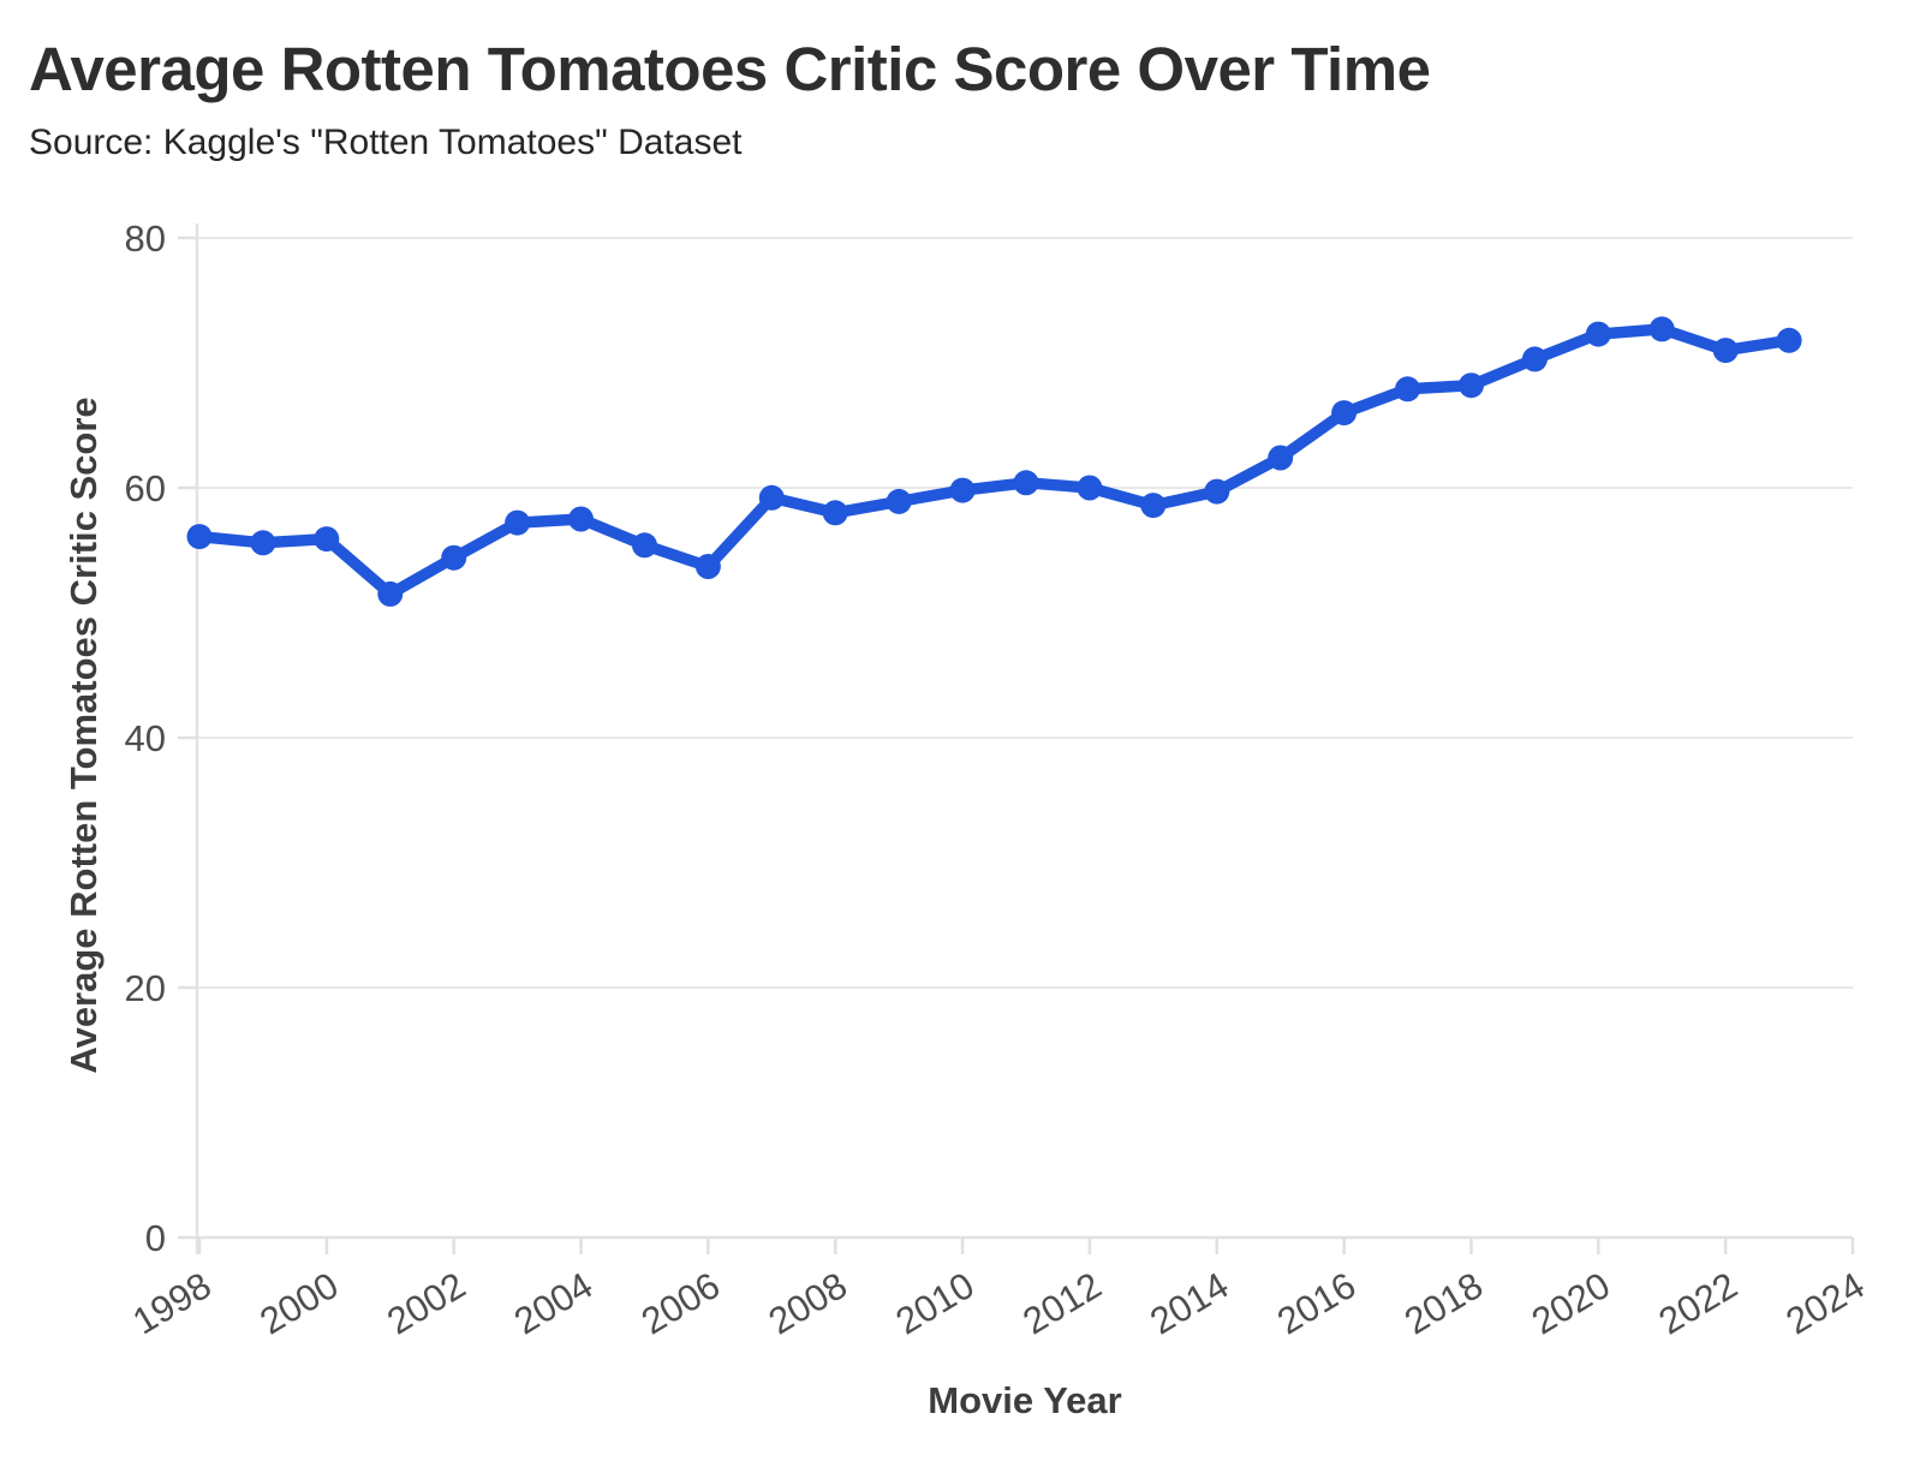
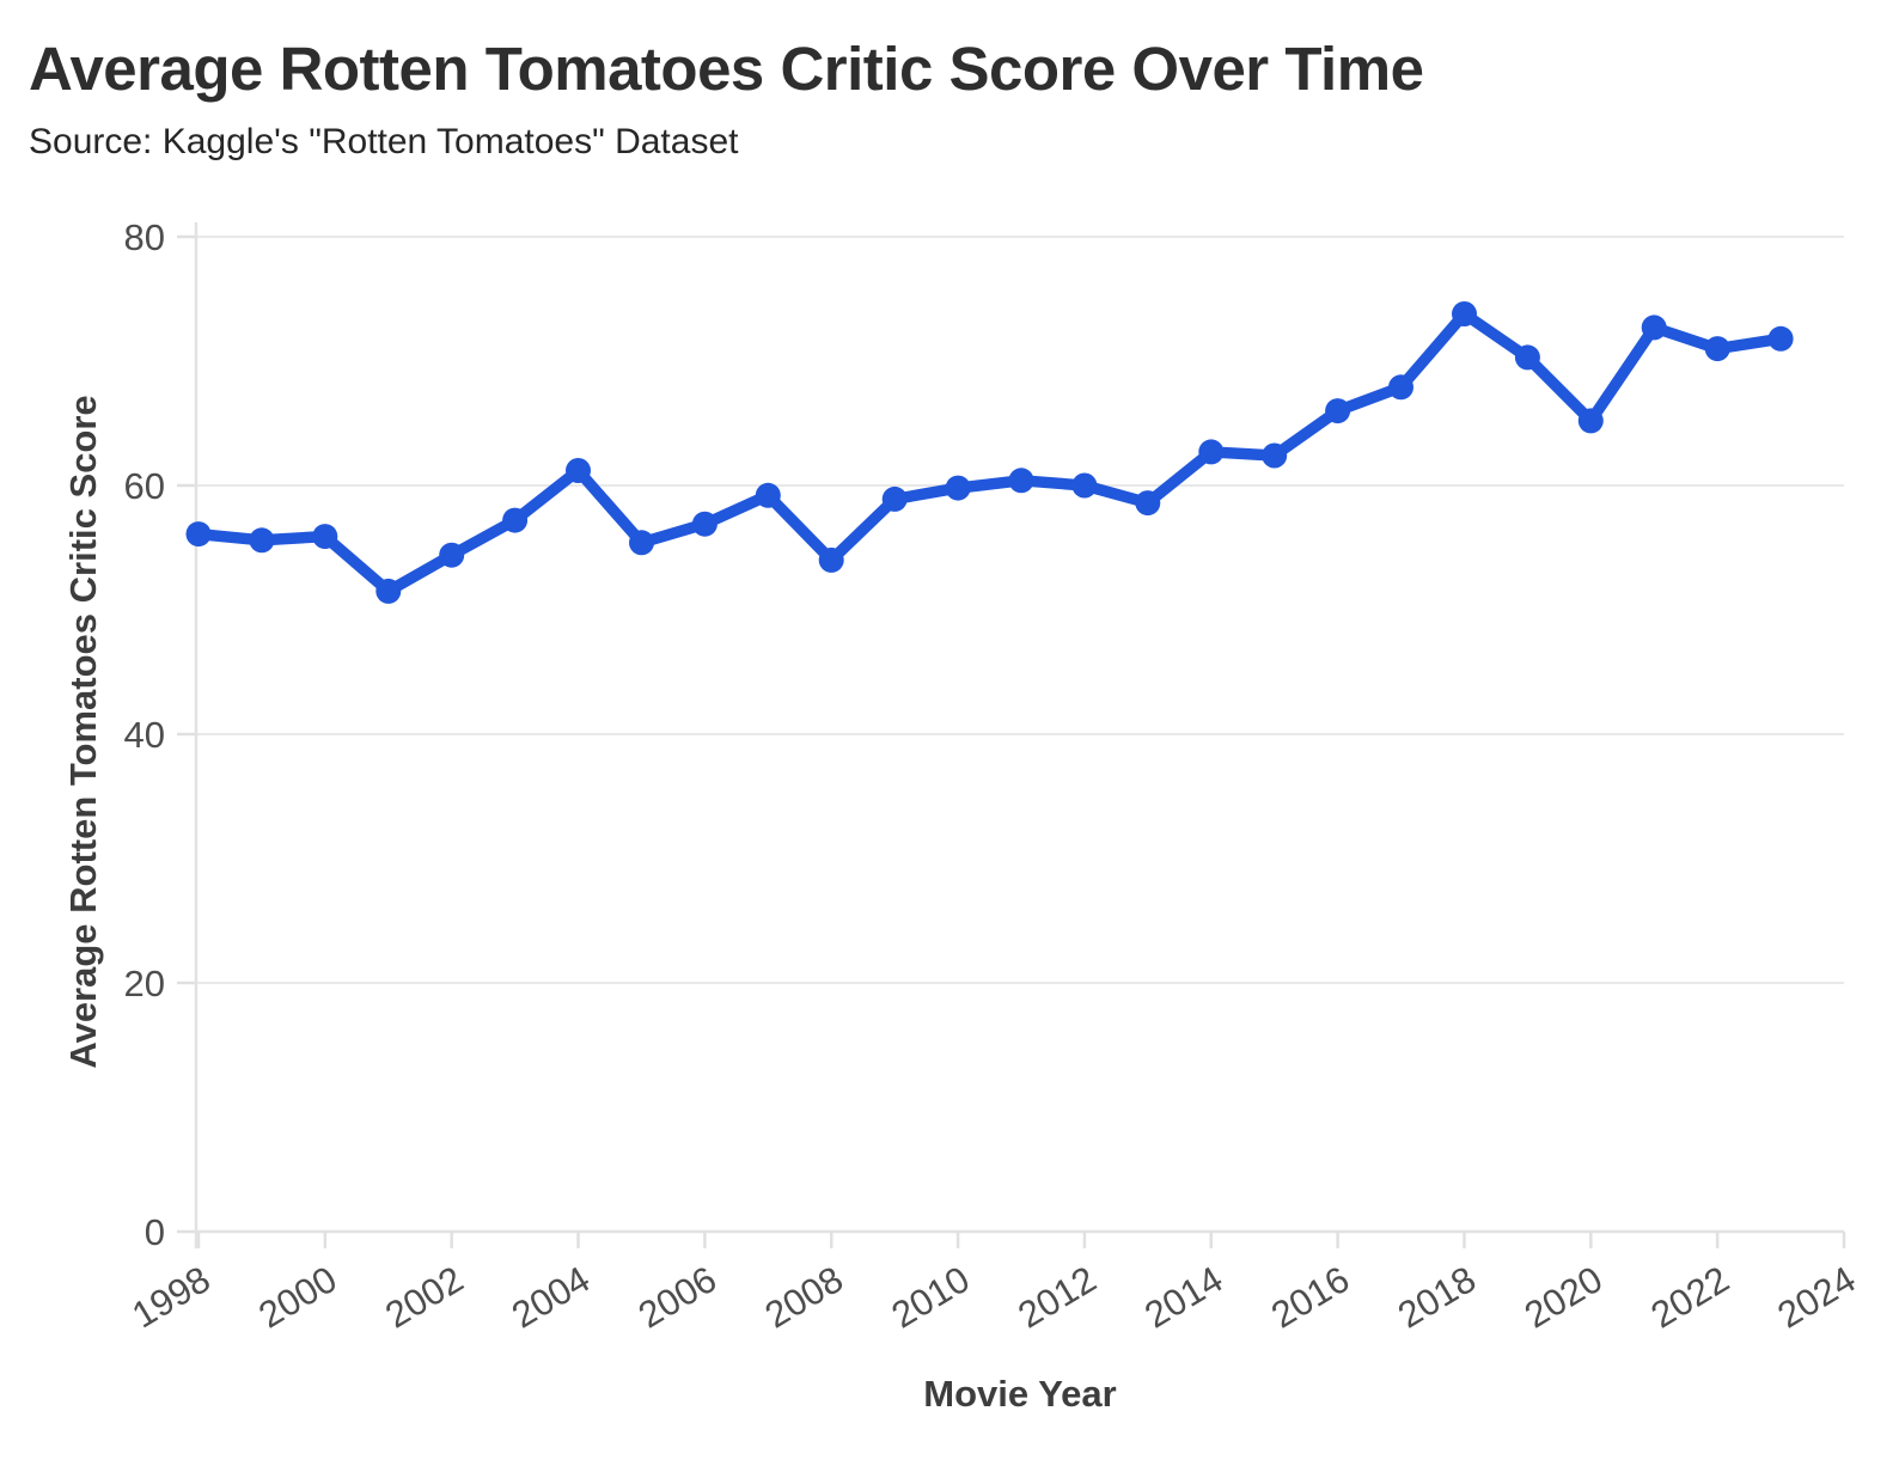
2004: 57.5 -> 61.2
2006: 53.7 -> 56.9
2008: 58.0 -> 54.0
2014: 59.7 -> 62.7
2018: 68.2 -> 73.8
2020: 72.3 -> 65.2
